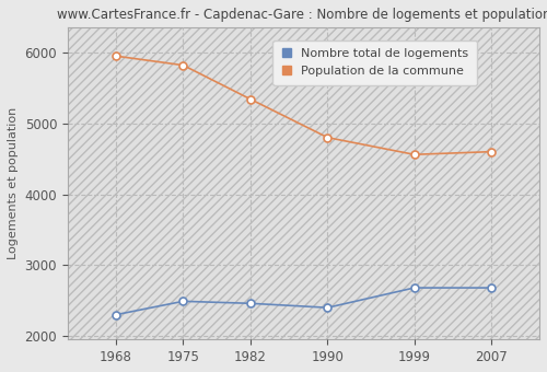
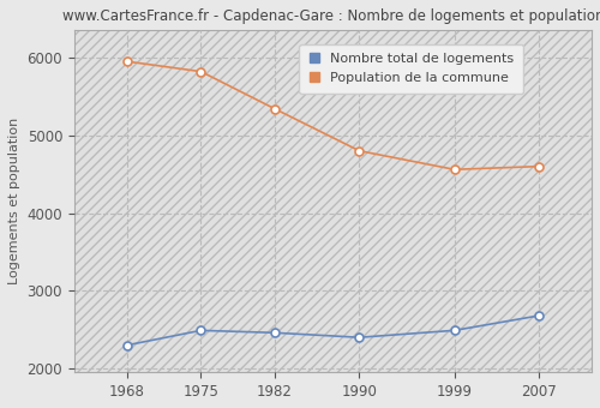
Nombre total de logements/1999: 2680 -> 2490
